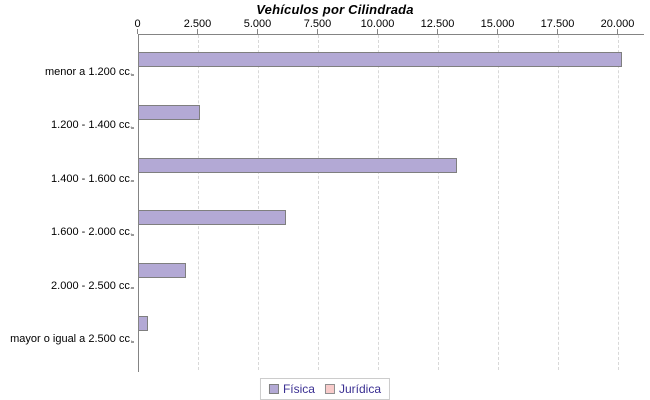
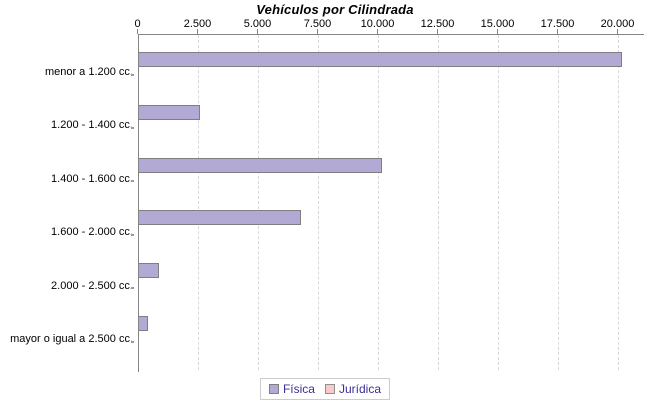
Física/1.400 - 1.600 cc.: 13200 -> 10100
Física/1.600 - 2.000 cc.: 6100 -> 6700
Física/2.000 - 2.500 cc.: 1900 -> 800
